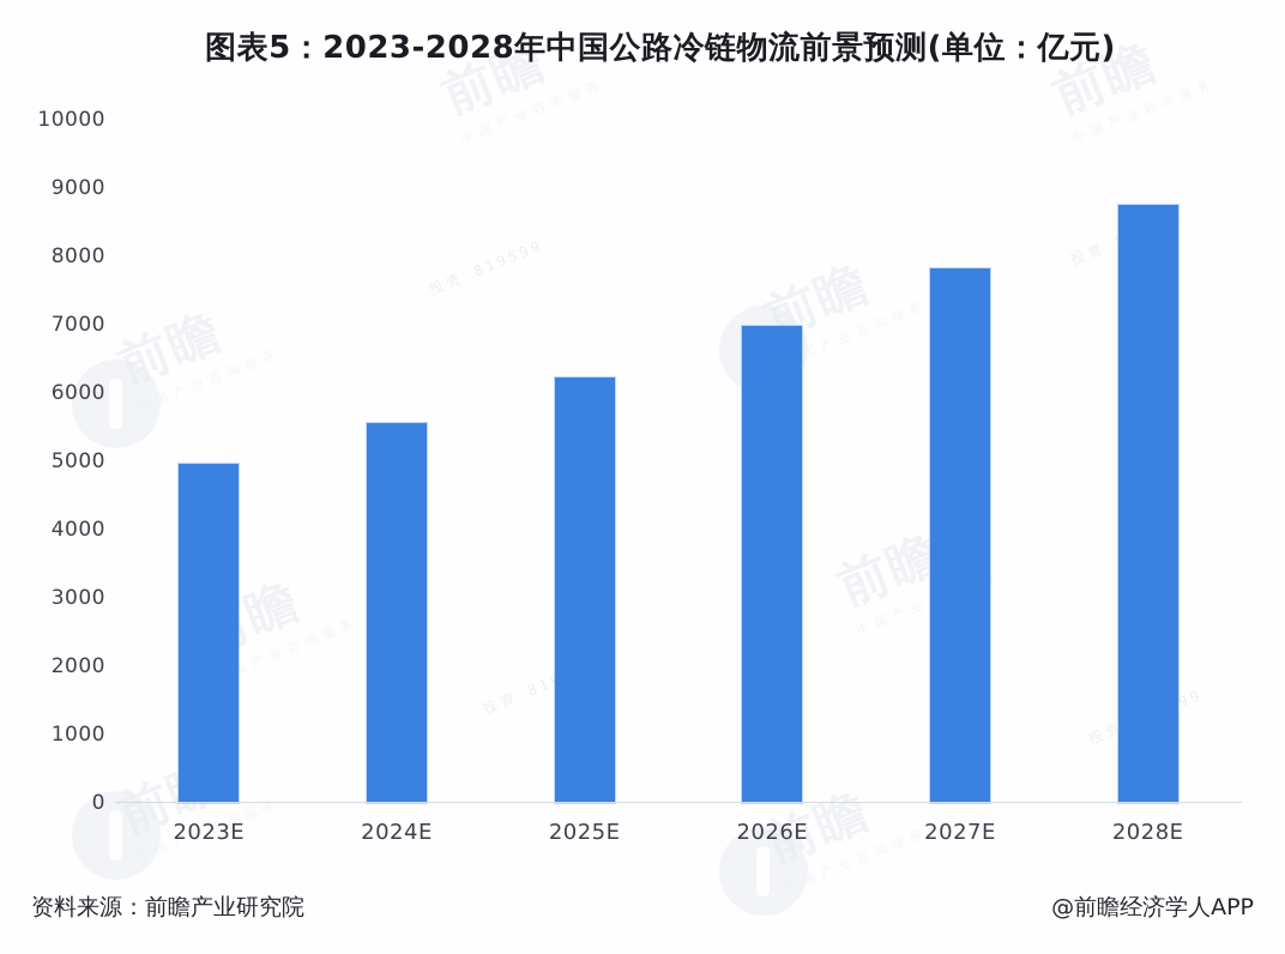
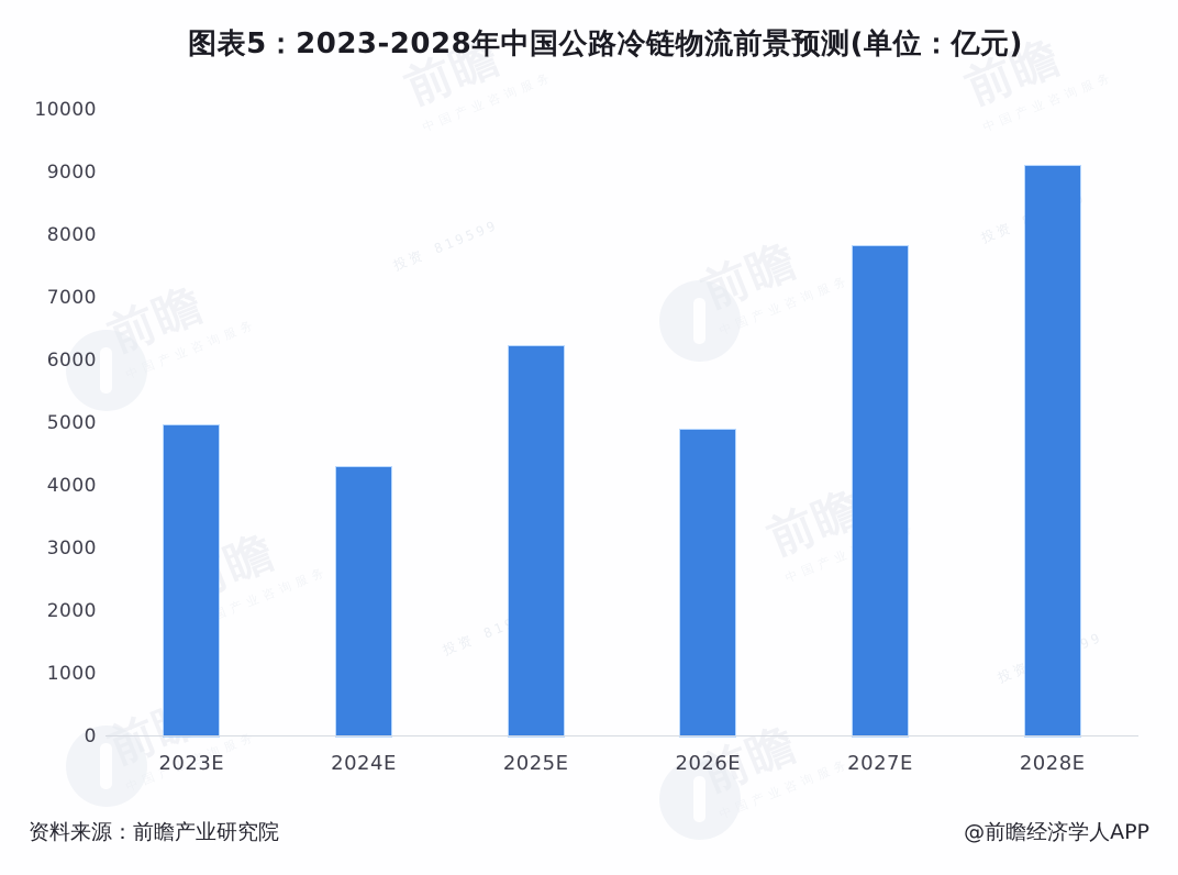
2024E: 5600 -> 4300
2026E: 7000 -> 4900
2028E: 8800 -> 9100
